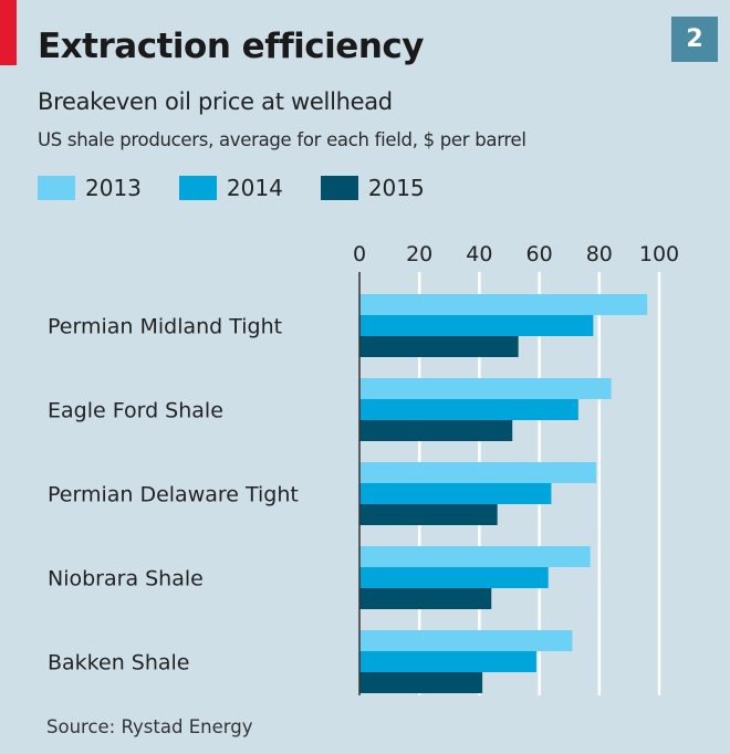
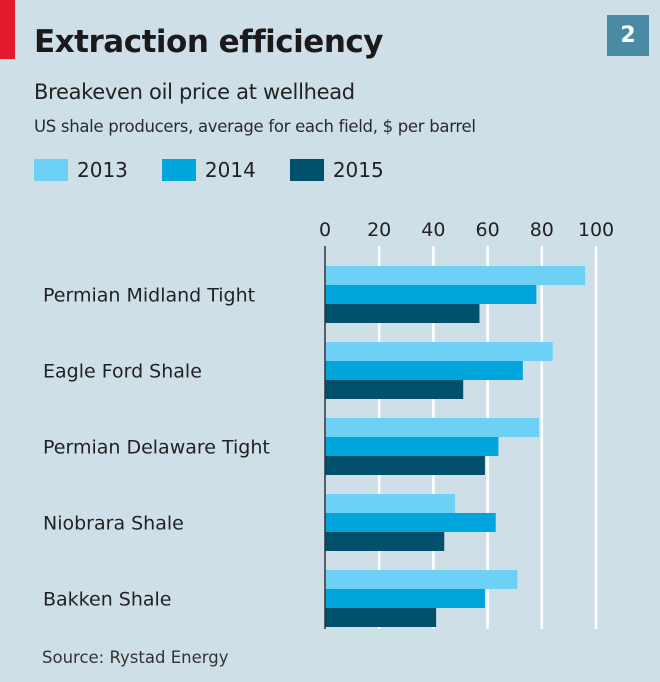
2015/Permian Midland Tight: 53 -> 57
2015/Permian Delaware Tight: 46 -> 59
2013/Niobrara Shale: 77 -> 48
